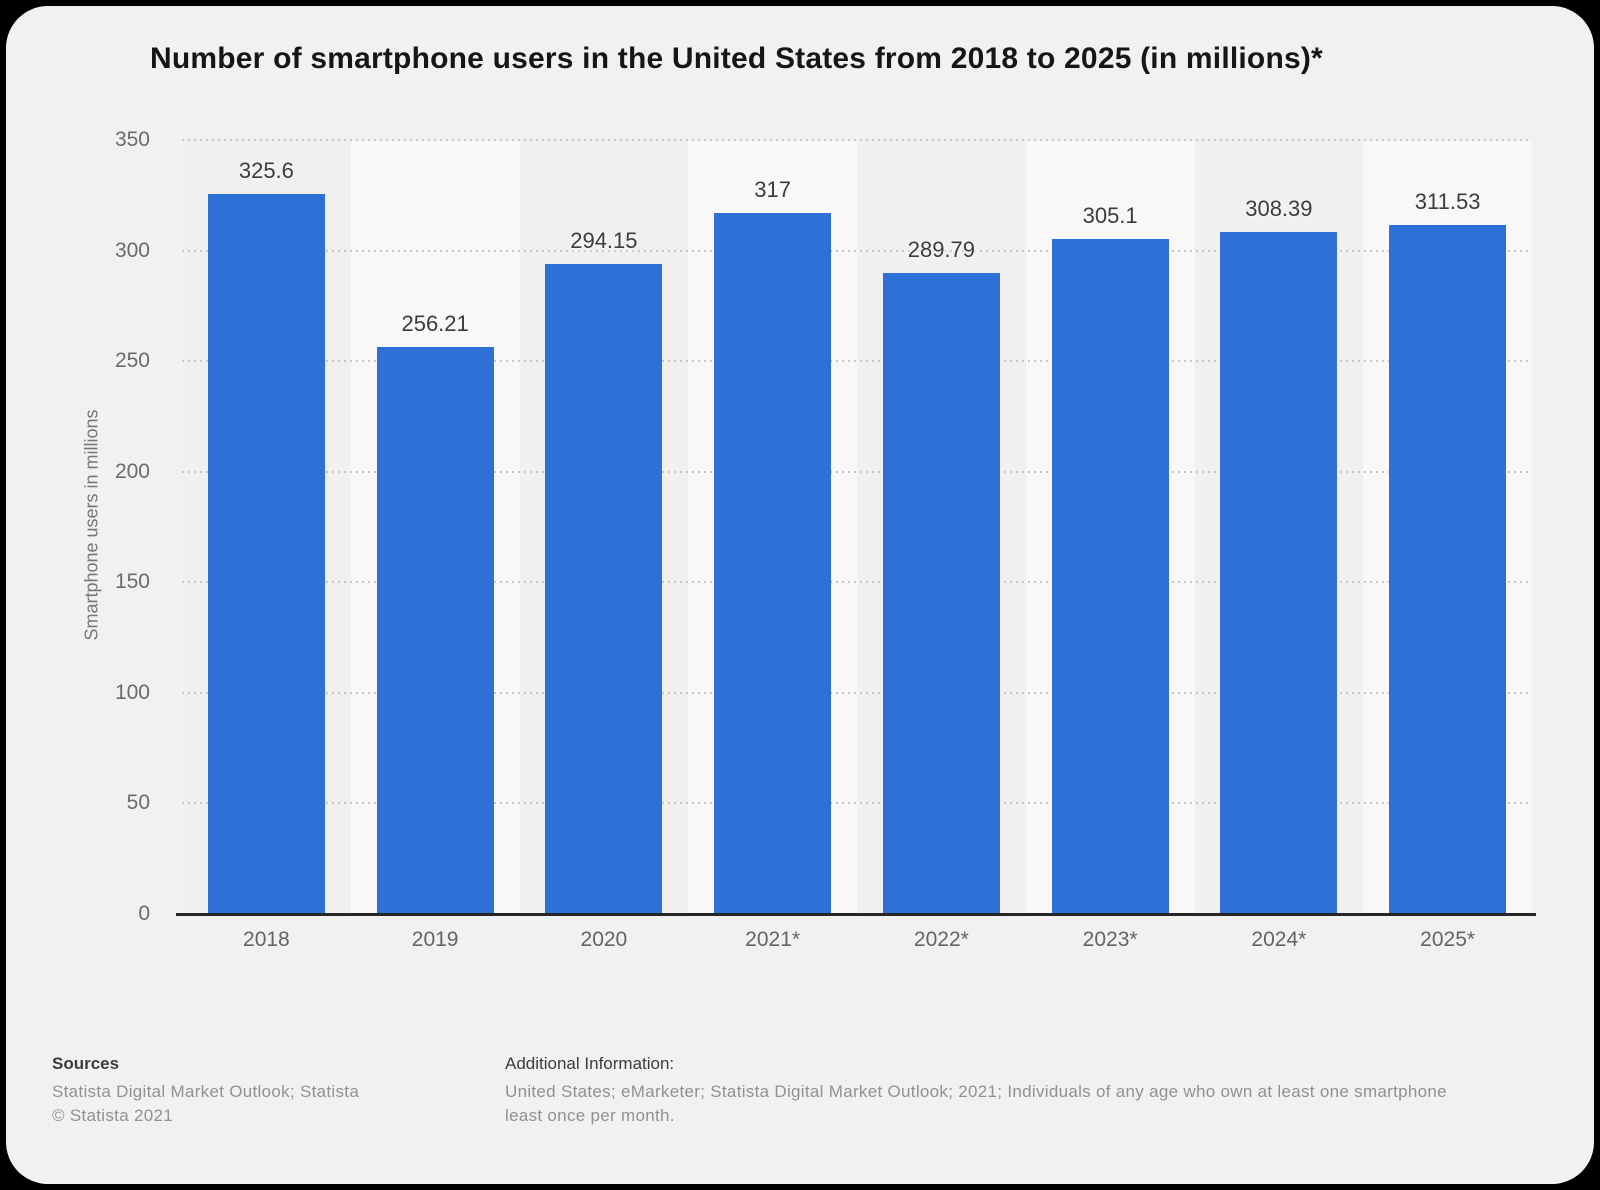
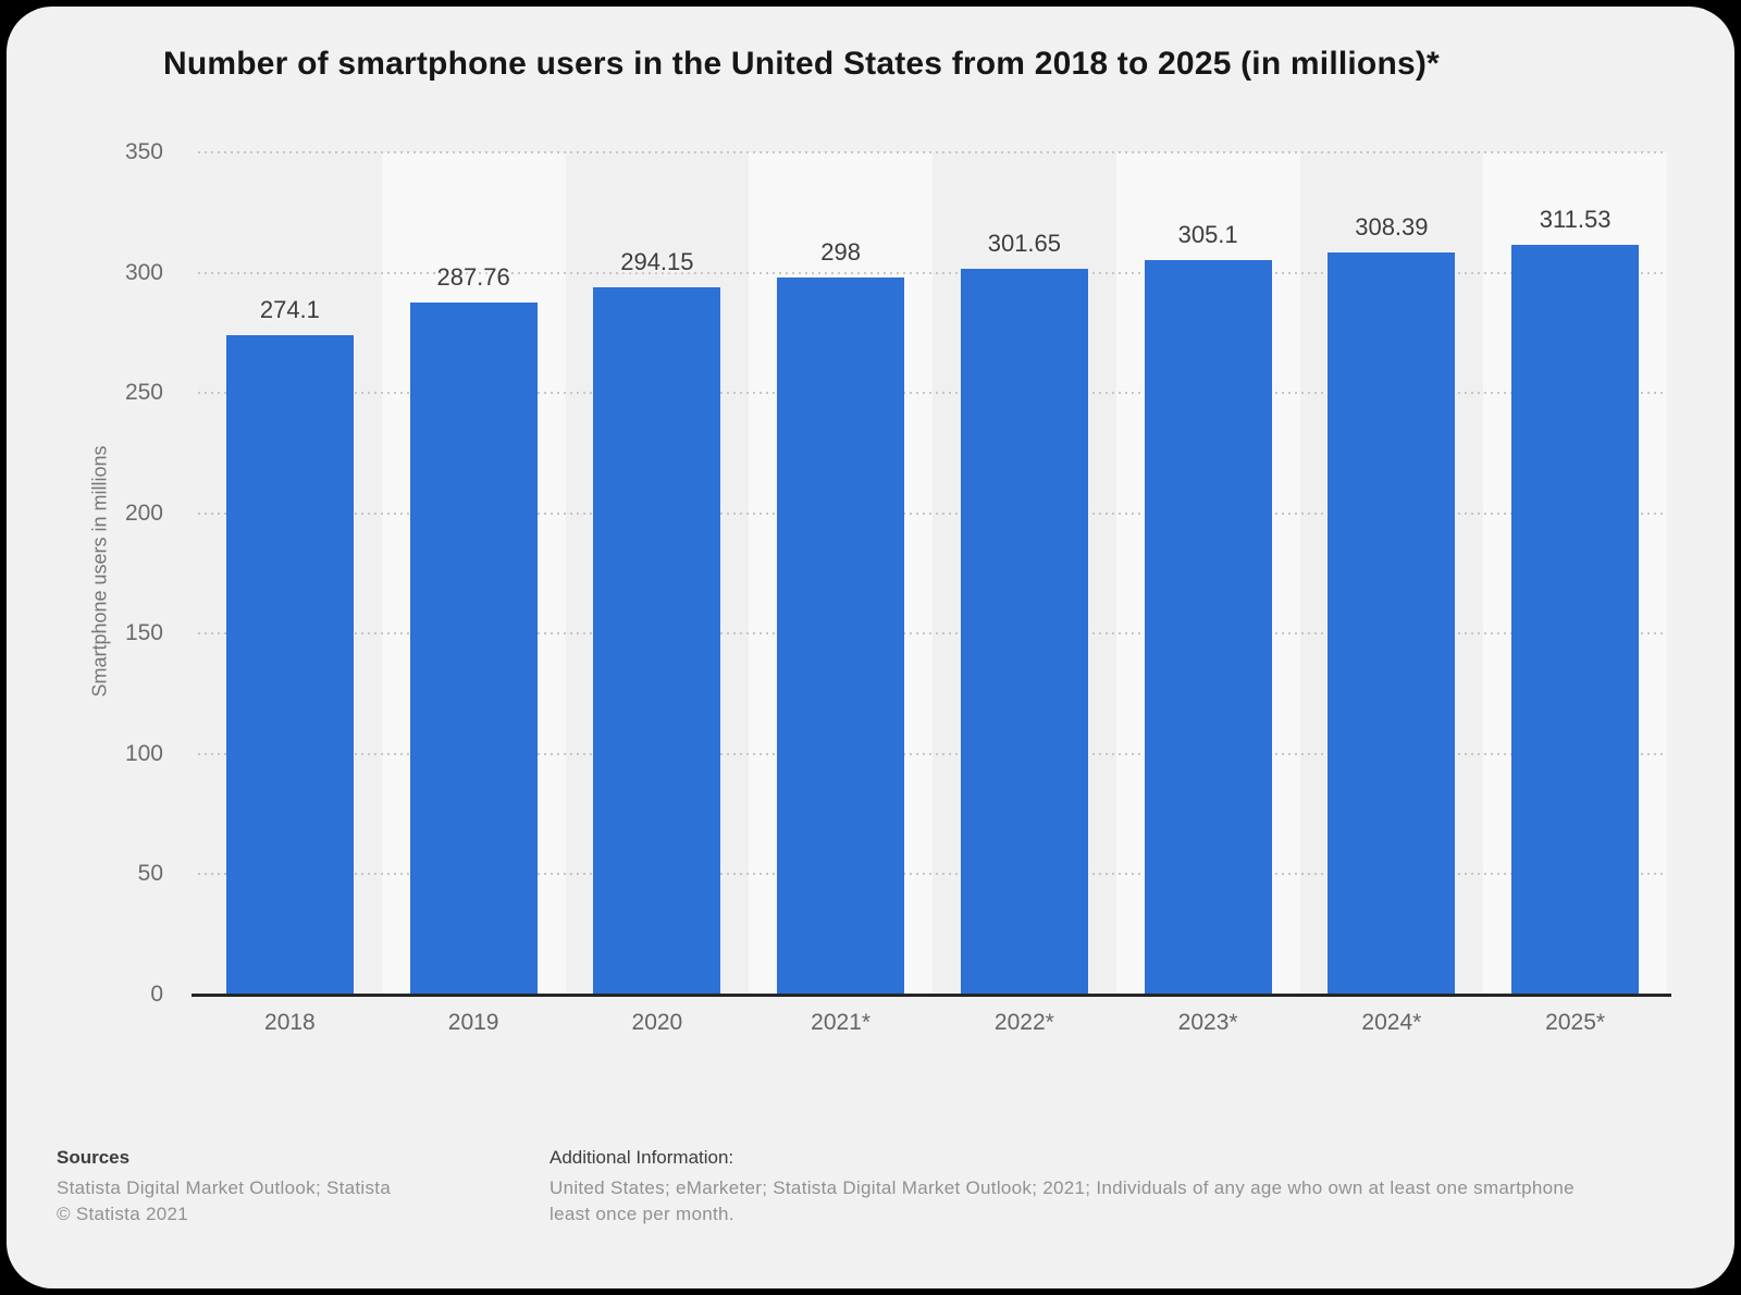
2018: 325.6 -> 274.1
2019: 256.21 -> 287.76
2021*: 317 -> 298
2022*: 289.79 -> 301.65
